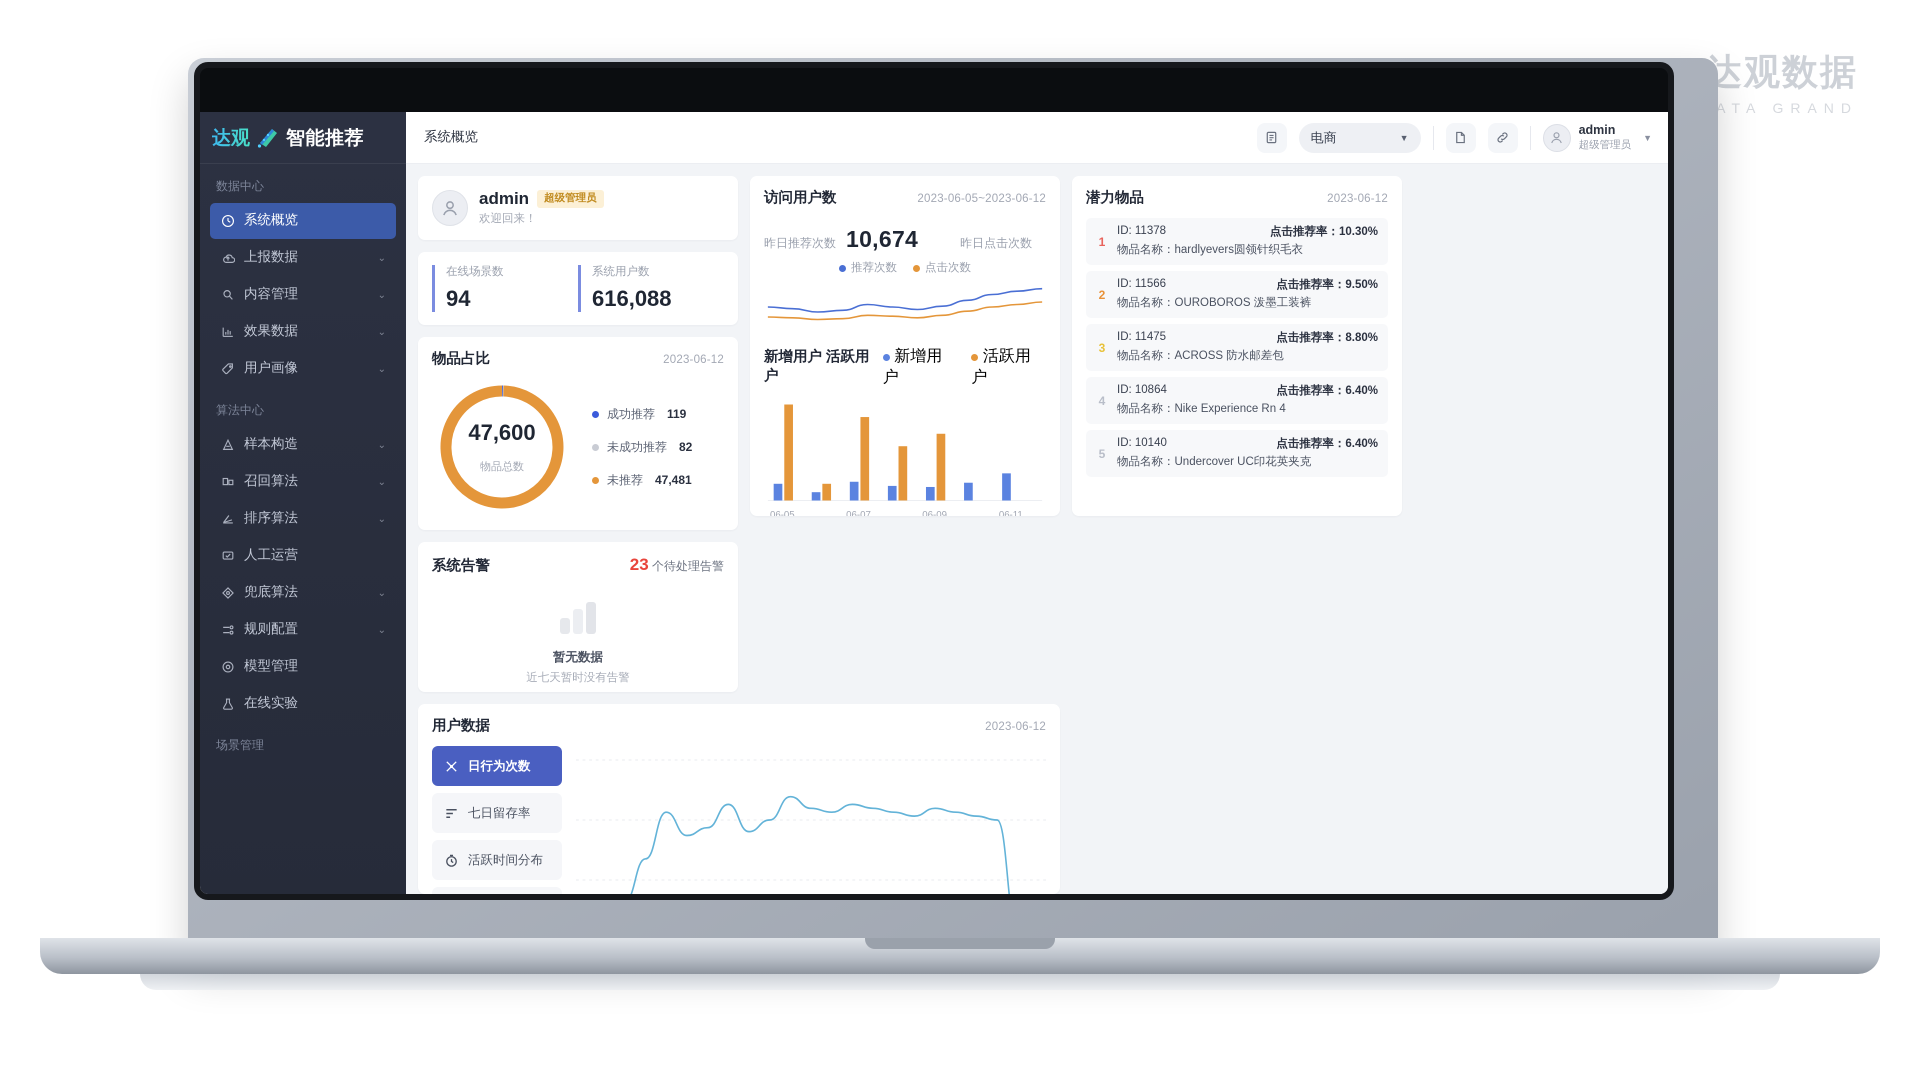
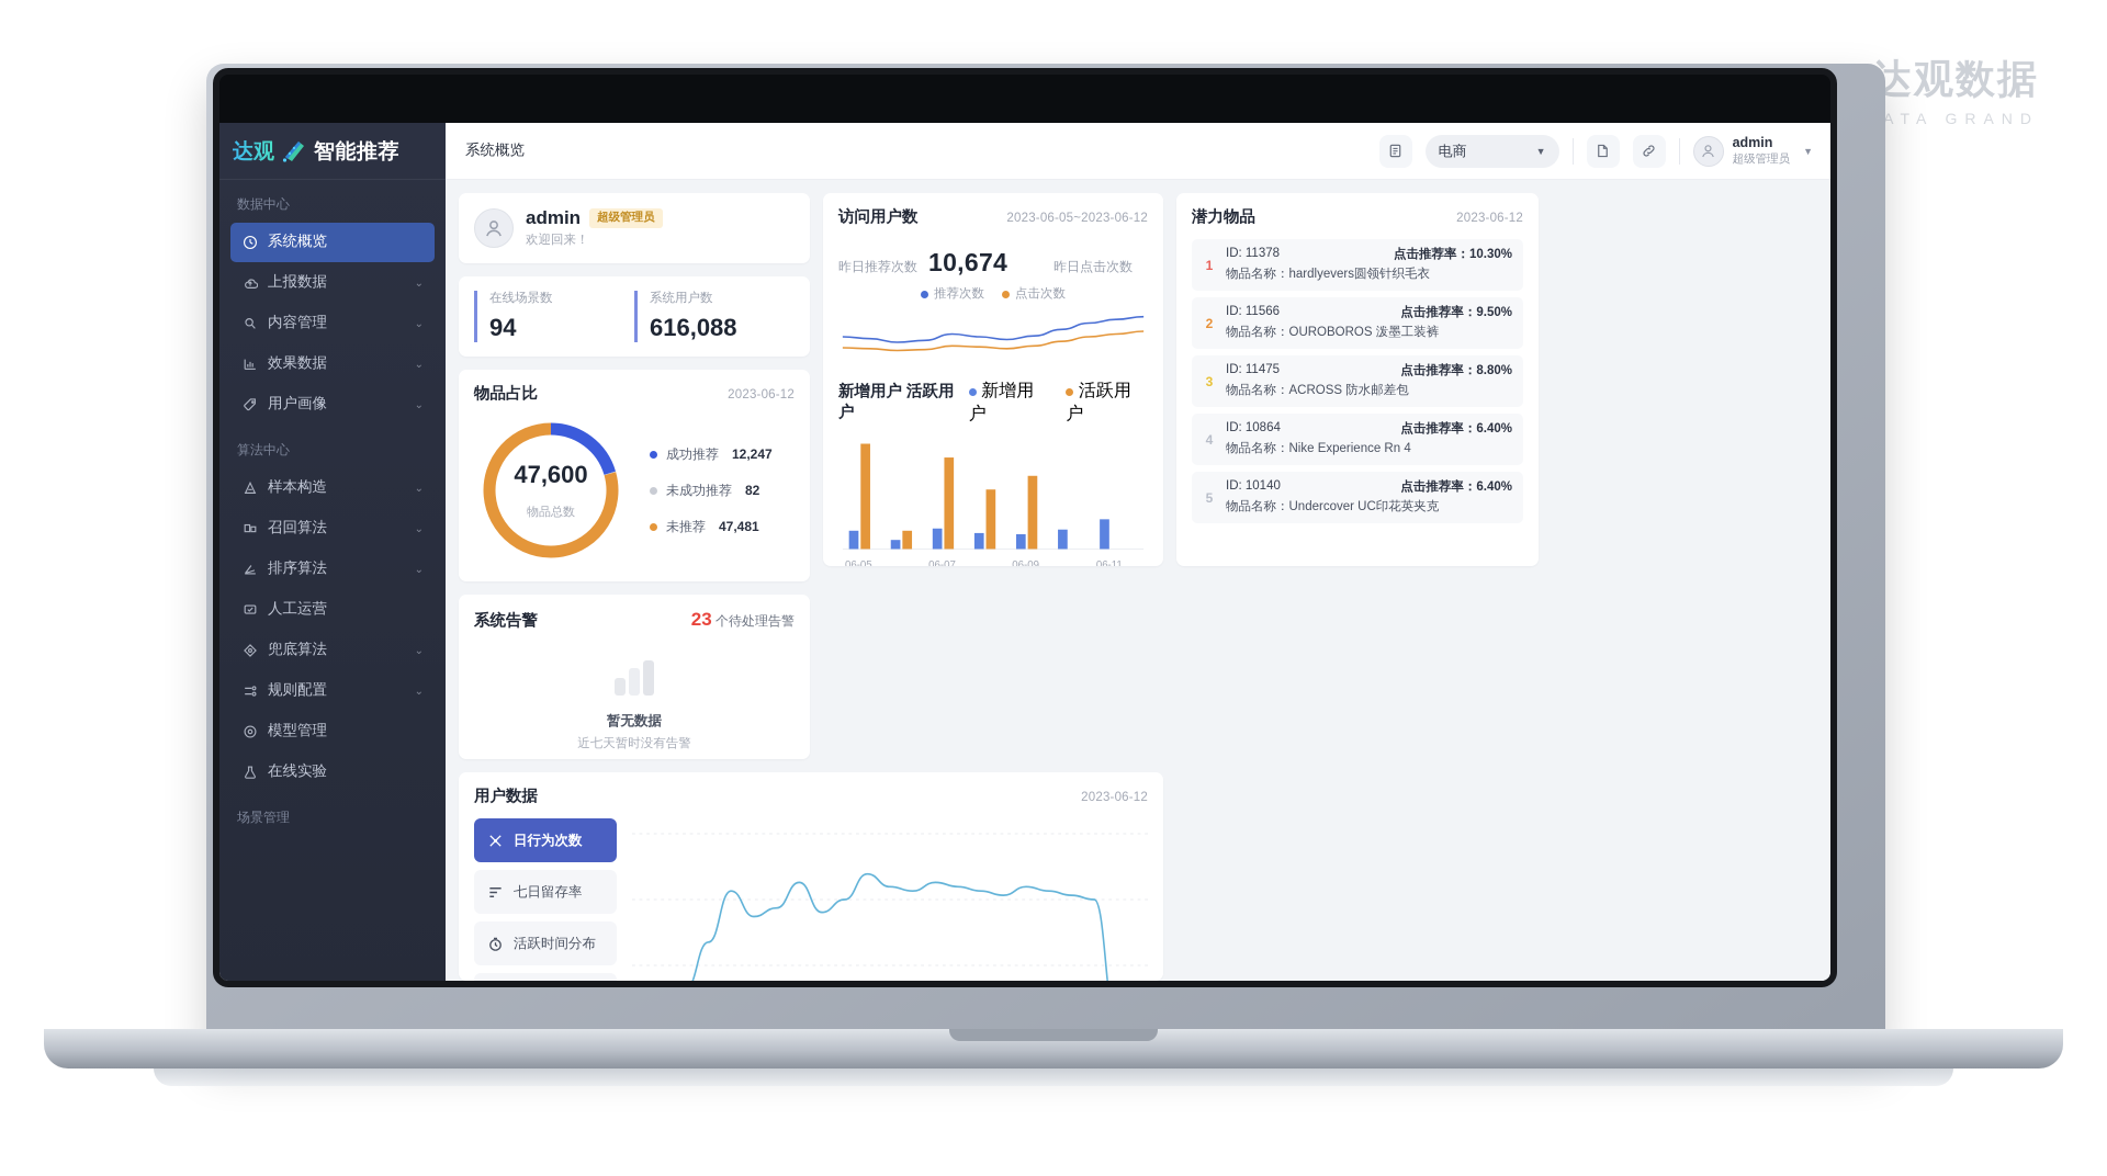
物品占比/成功推荐: 119 -> 12,247
